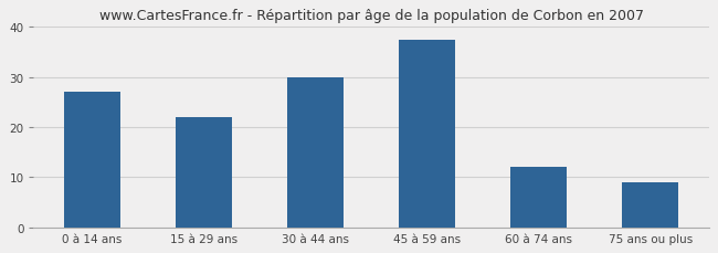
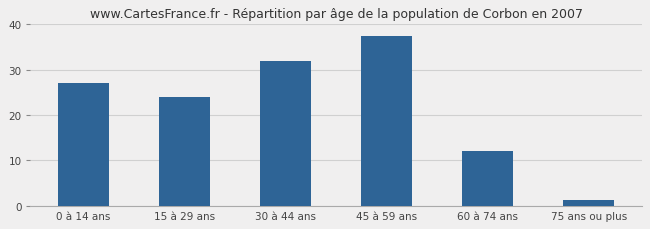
15 à 29 ans: 22.0 -> 24.0
30 à 44 ans: 30.0 -> 32.0
75 ans ou plus: 9.0 -> 1.2
